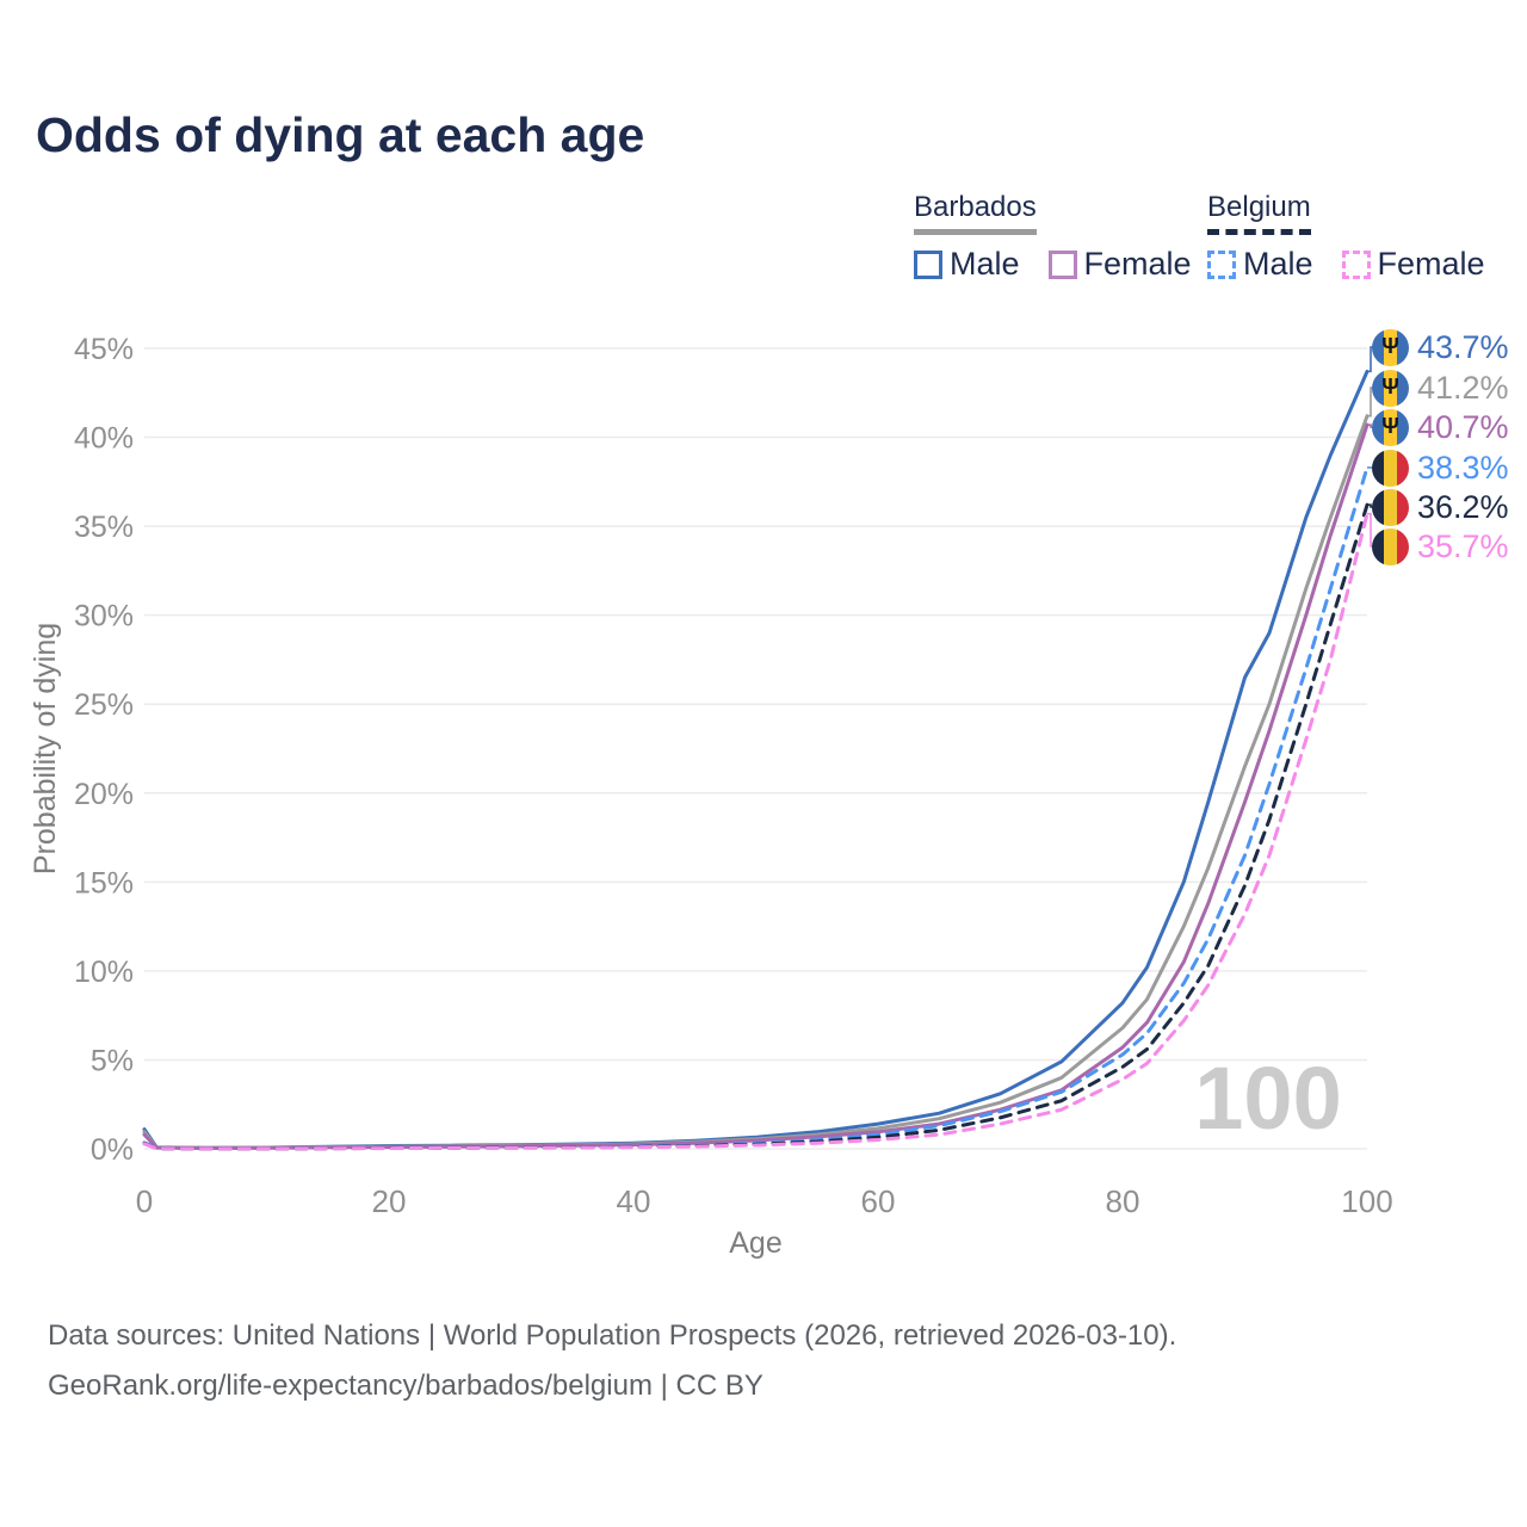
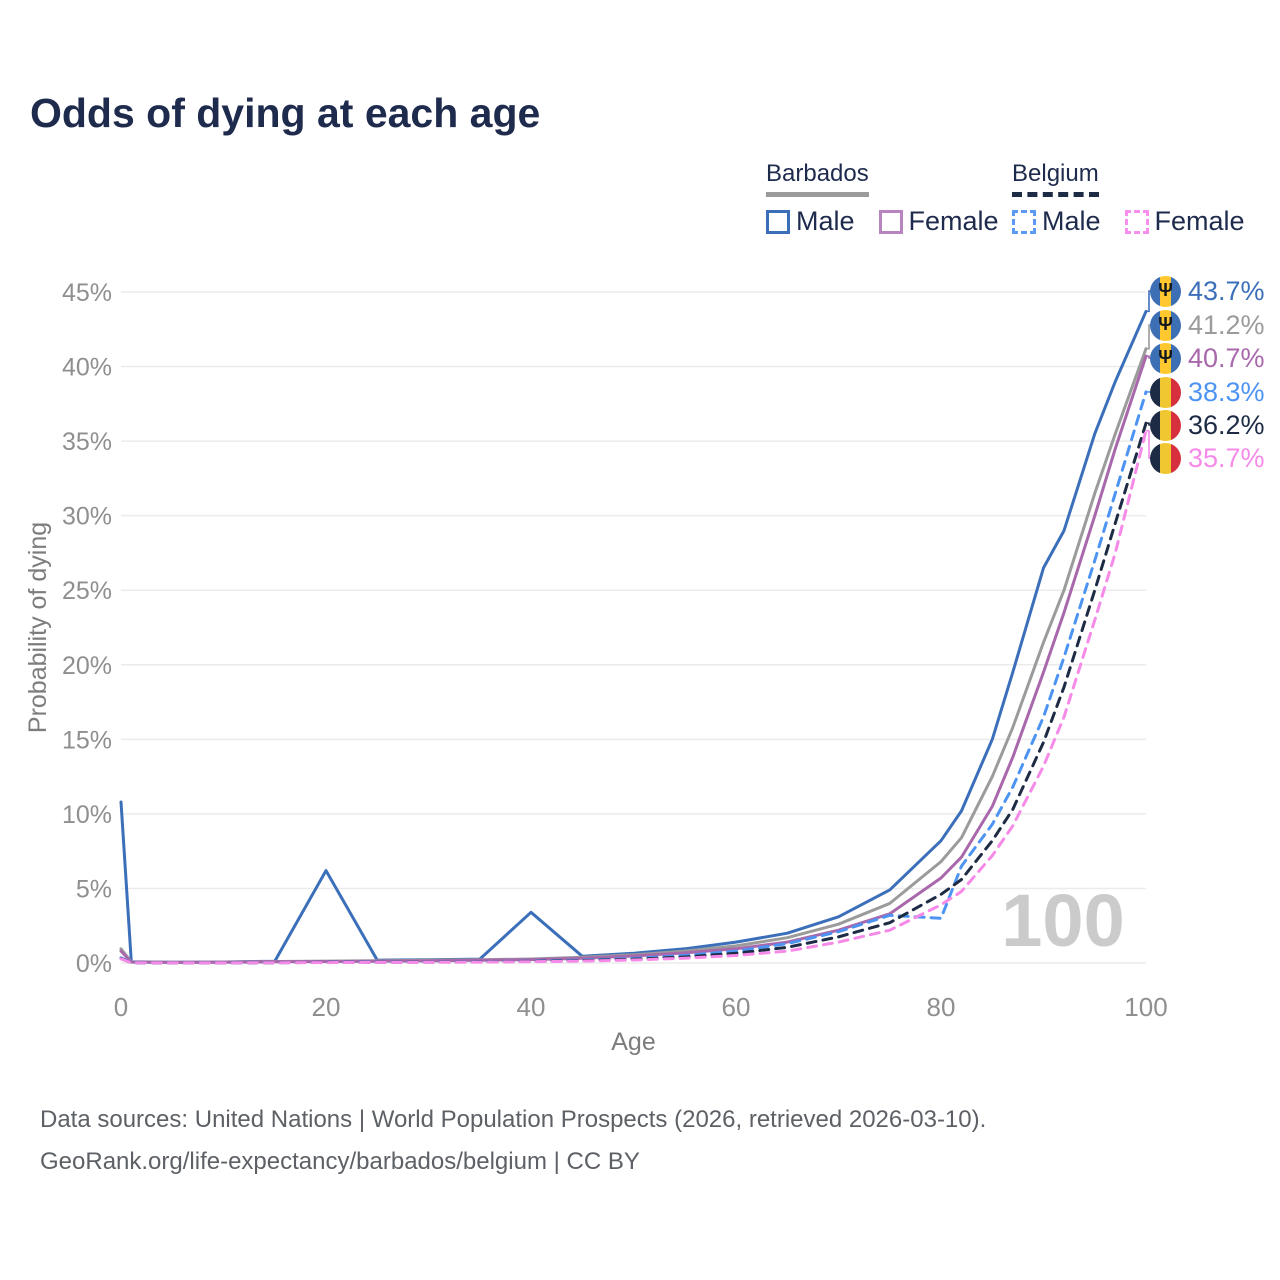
Barbados Male/0: 1.1% -> 10.8%
Barbados Male/20: 0.2% -> 6.2%
Barbados Male/40: 0.3% -> 3.4%
Belgium Male/80: 5.3% -> 3.0%
